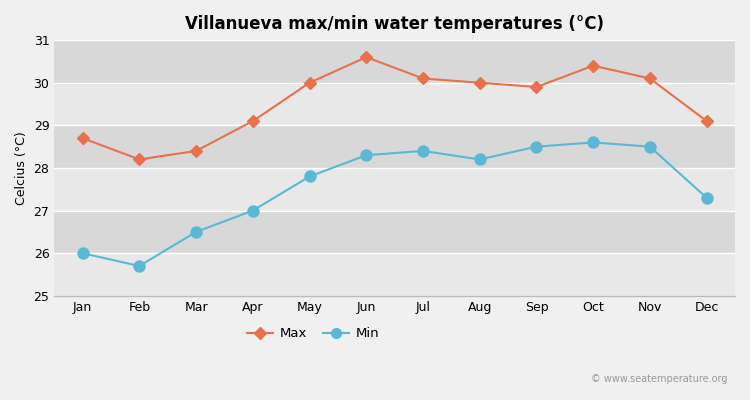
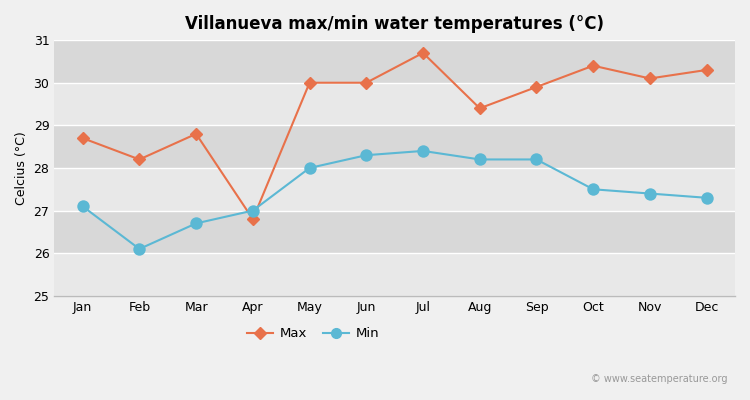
Min/Jan: 26.0 -> 27.1
Min/Feb: 25.7 -> 26.1
Max/Mar: 28.4 -> 28.8
Min/Mar: 26.5 -> 26.7
Max/Apr: 29.1 -> 26.8
Min/May: 27.8 -> 28.0
Max/Jun: 30.6 -> 30.0
Max/Jul: 30.1 -> 30.7
Max/Aug: 30.0 -> 29.4
Min/Sep: 28.5 -> 28.2
Min/Oct: 28.6 -> 27.5
Min/Nov: 28.5 -> 27.4
Max/Dec: 29.1 -> 30.3
